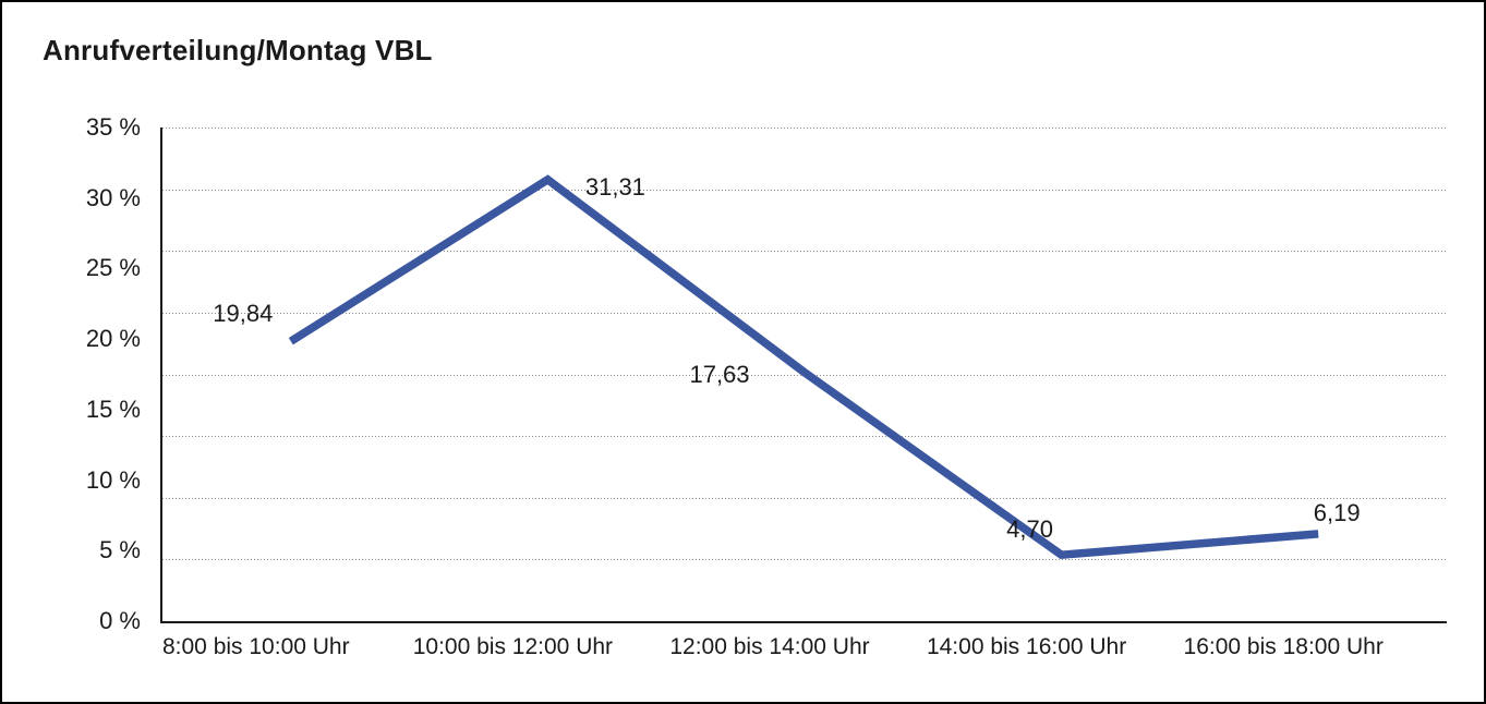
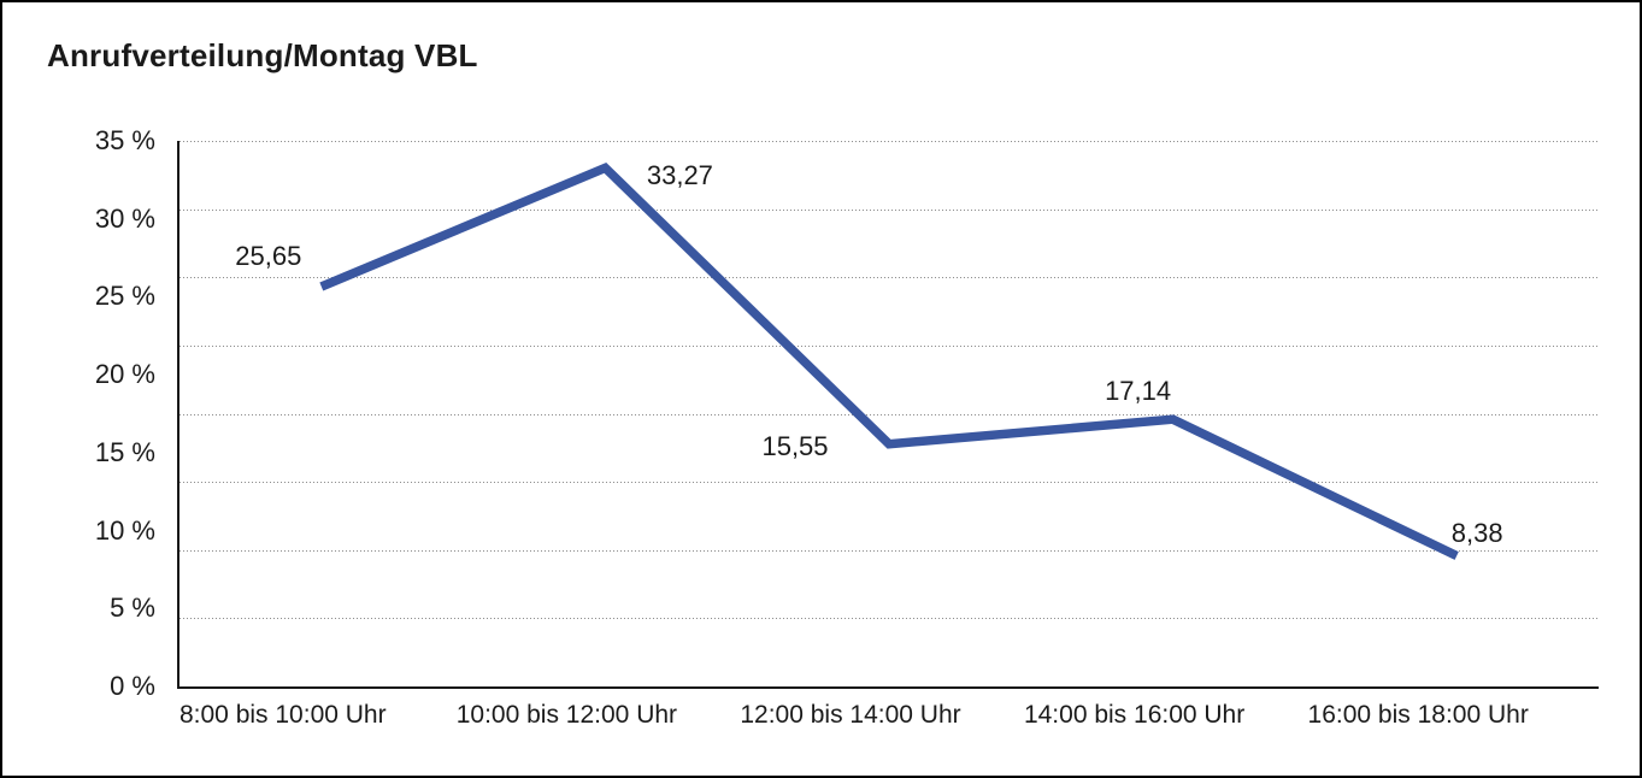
8:00 bis 10:00 Uhr: 19,84 -> 25,65
10:00 bis 12:00 Uhr: 31,31 -> 33,27
12:00 bis 14:00 Uhr: 17,63 -> 15,55
14:00 bis 16:00 Uhr: 4,70 -> 17,14
16:00 bis 18:00 Uhr: 6,19 -> 8,38
